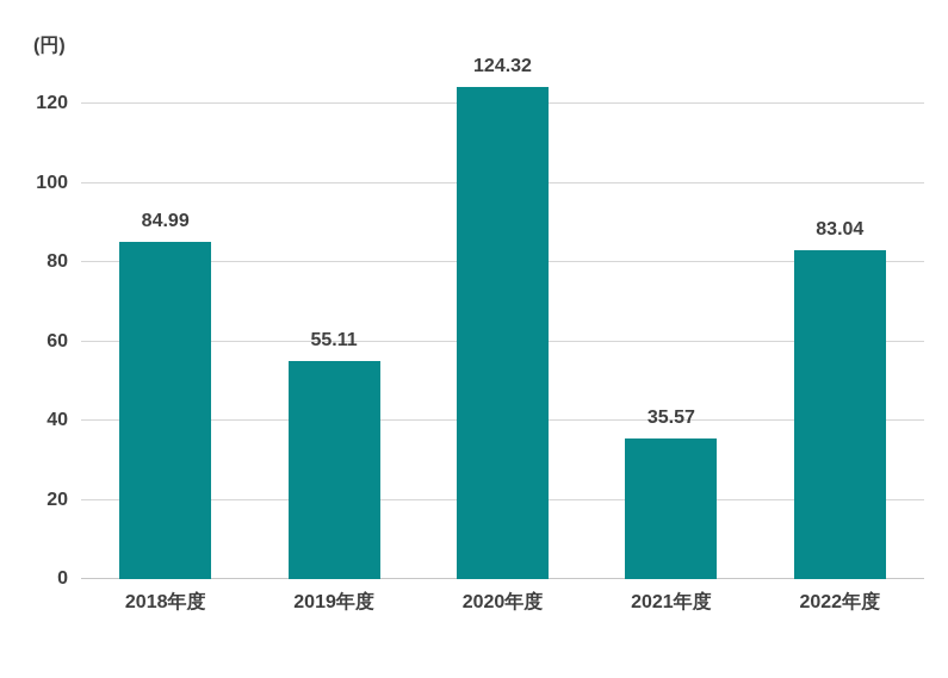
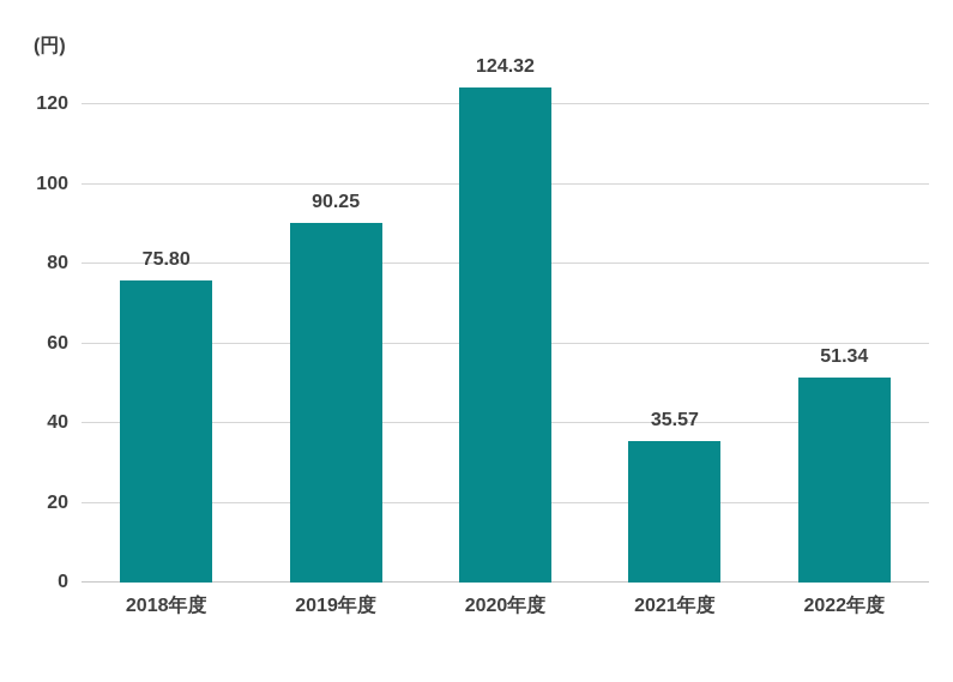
2018年度: 84.99 -> 75.80
2019年度: 55.11 -> 90.25
2022年度: 83.04 -> 51.34
